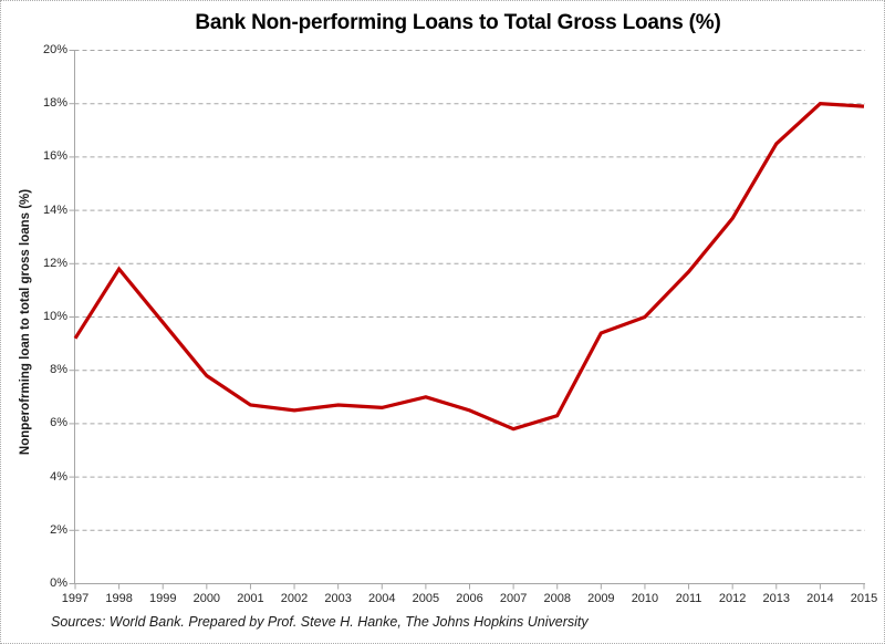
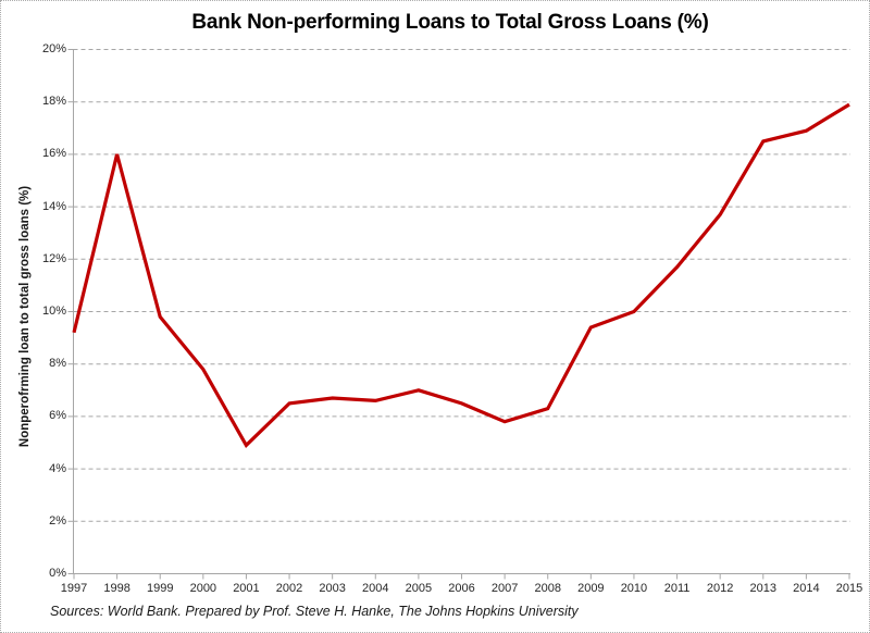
1998: 11.8% -> 16.0%
2001: 6.7% -> 4.9%
2014: 18.0% -> 16.9%
